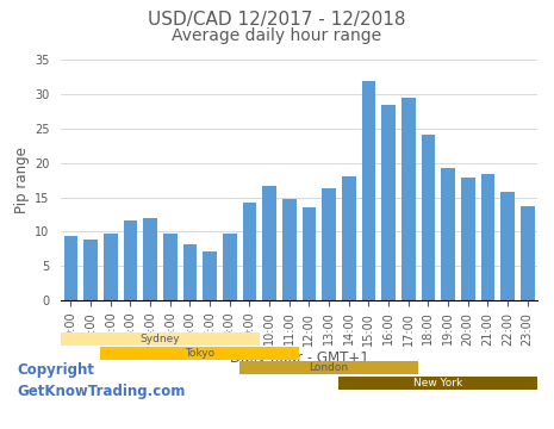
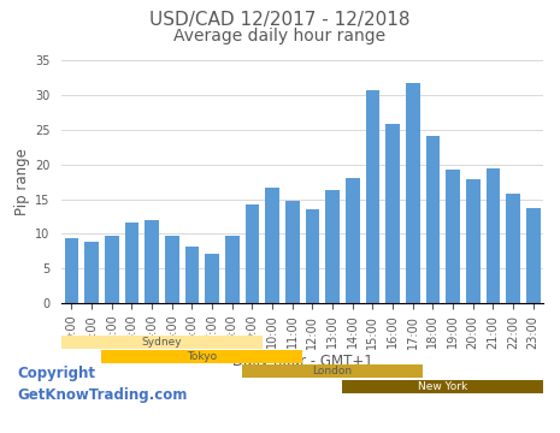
15:00: 32.0 -> 30.7
16:00: 28.4 -> 25.8
17:00: 29.6 -> 31.7
21:00: 18.4 -> 19.5
